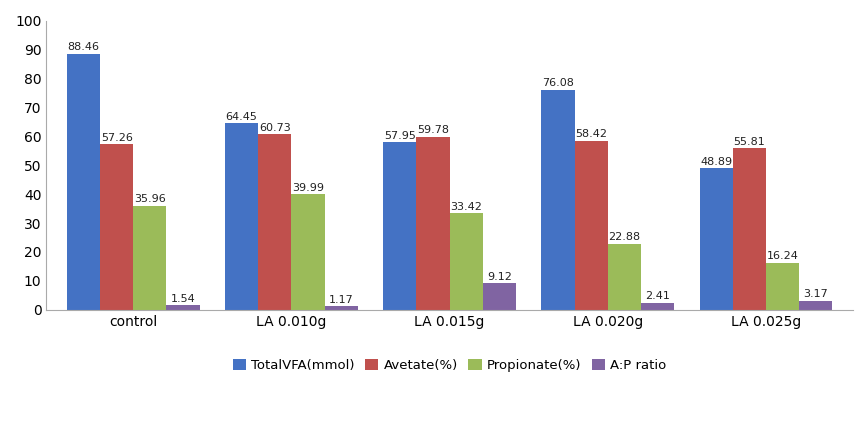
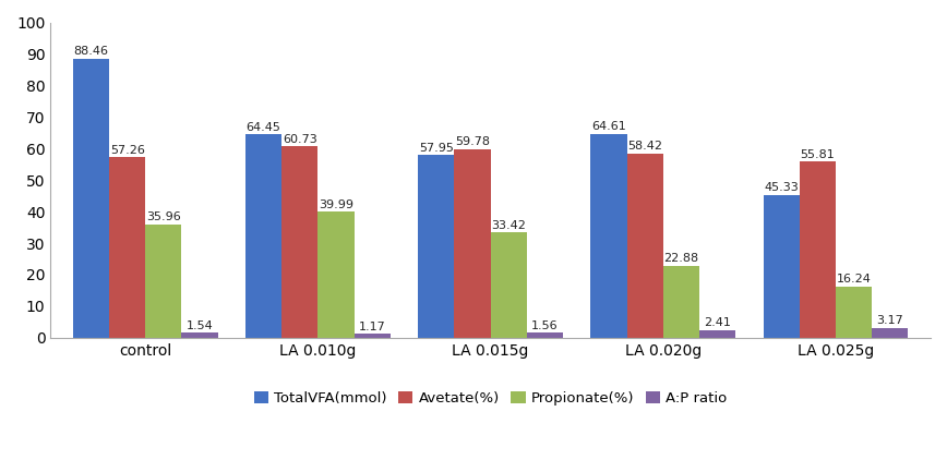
A:P ratio/LA 0.015g: 9.12 -> 1.56
TotalVFA(mmol)/LA 0.020g: 76.08 -> 64.61
TotalVFA(mmol)/LA 0.025g: 48.89 -> 45.33
